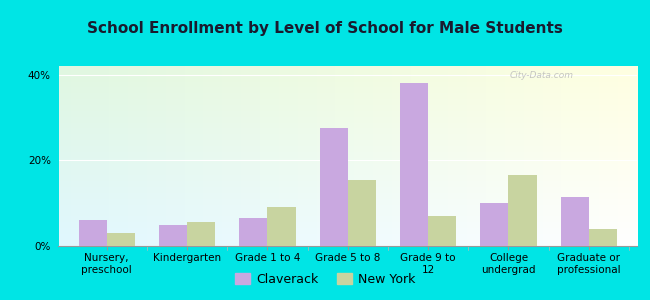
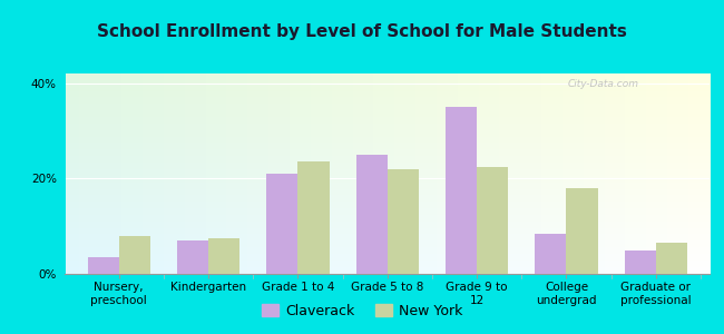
Claverack/Nursery, preschool: 6.0% -> 3.5%
New York/Nursery, preschool: 3.0% -> 8.0%
Claverack/Kindergarten: 5.0% -> 7.0%
New York/Kindergarten: 5.5% -> 7.5%
Claverack/Grade 1 to 4: 6.5% -> 21.0%
New York/Grade 1 to 4: 9.0% -> 23.5%
Claverack/Grade 5 to 8: 27.5% -> 25.0%
New York/Grade 5 to 8: 15.5% -> 22.0%
Claverack/Grade 9 to 12: 38.0% -> 35.0%
New York/Grade 9 to 12: 7.0% -> 22.5%
Claverack/College undergrad: 10.0% -> 8.5%
New York/College undergrad: 16.5% -> 18.0%
Claverack/Graduate or professional: 11.5% -> 5.0%
New York/Graduate or professional: 4.0% -> 6.5%
